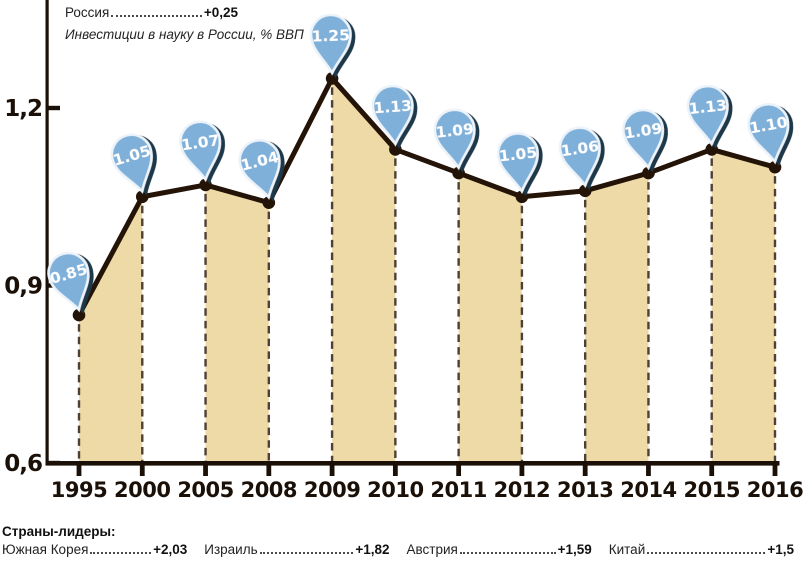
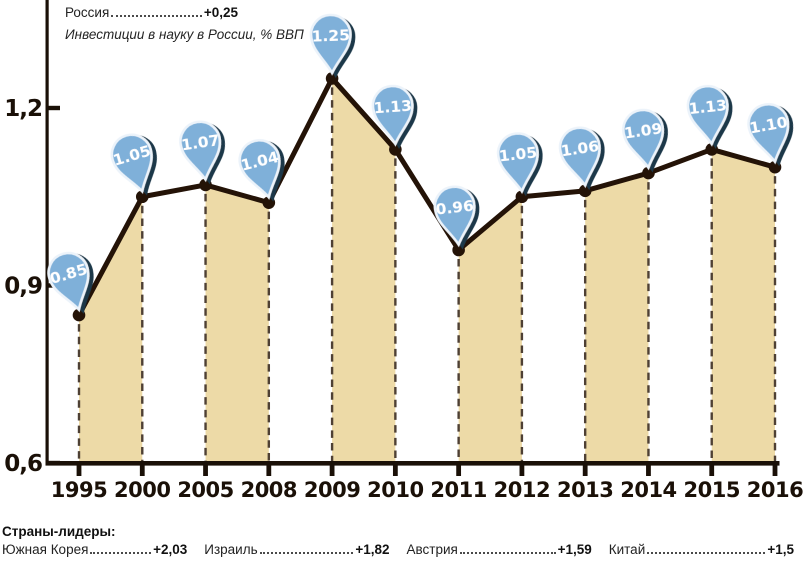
2011: 1.09 -> 0.96
